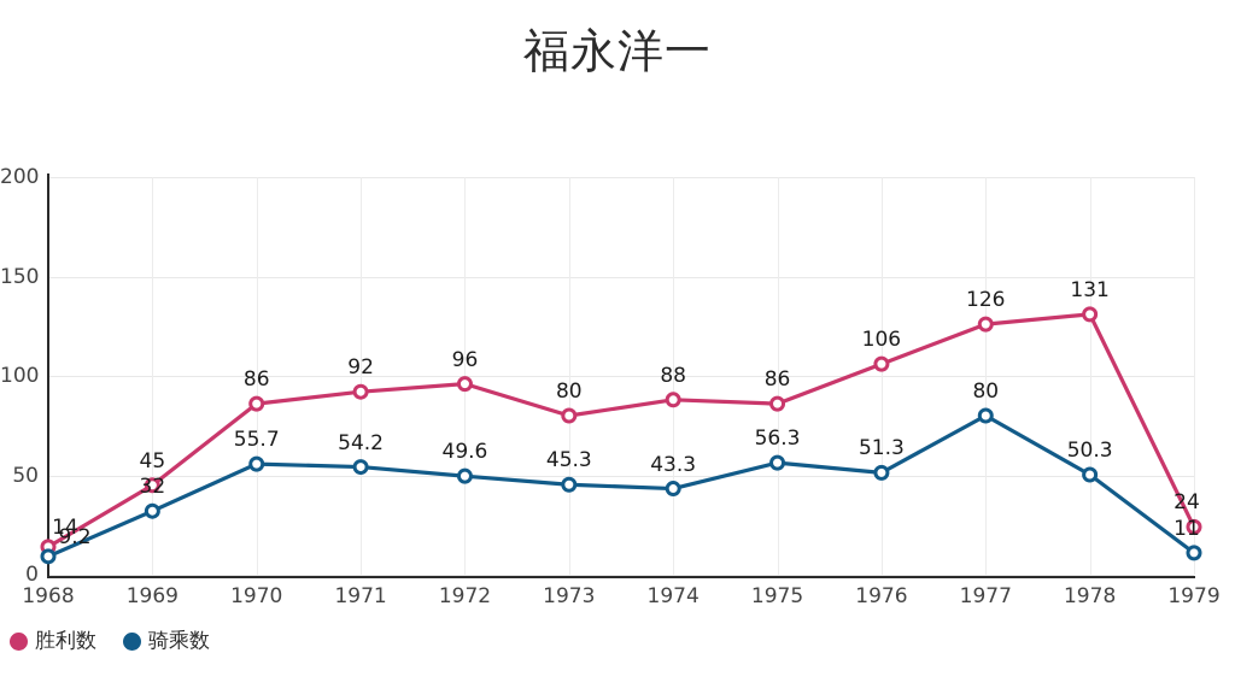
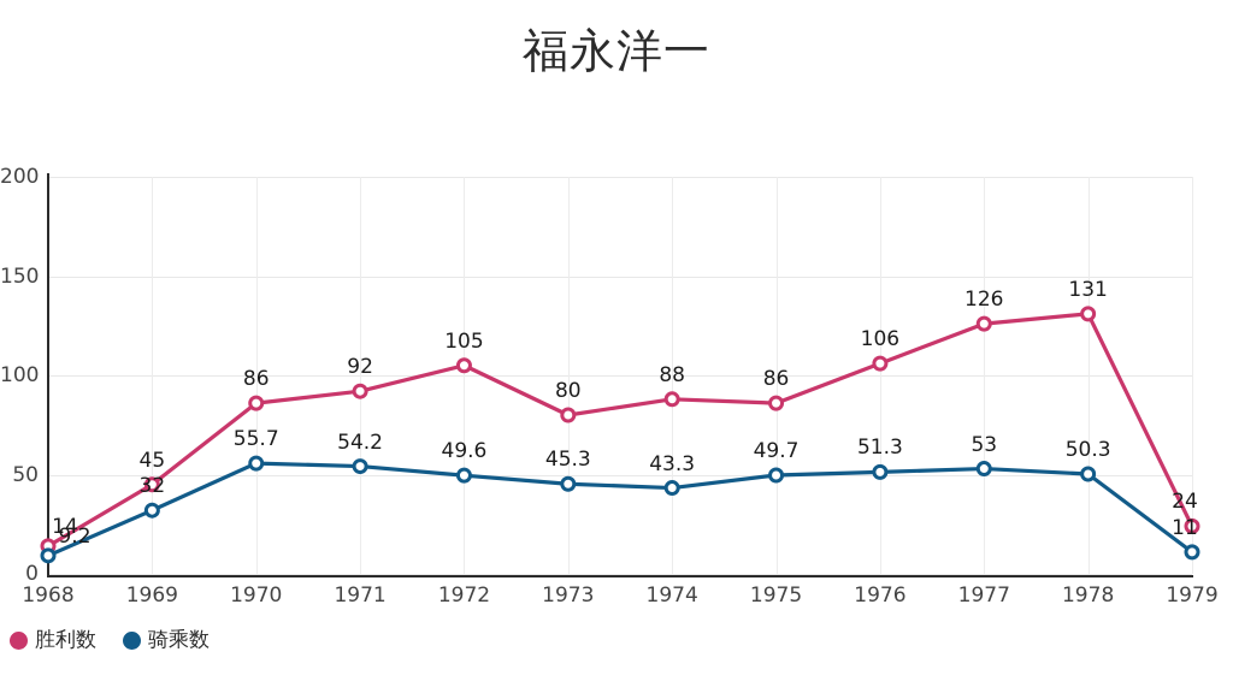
胜利数/1972: 96 -> 105
骑乘数/1975: 56.3 -> 49.7
骑乘数/1977: 80 -> 53
